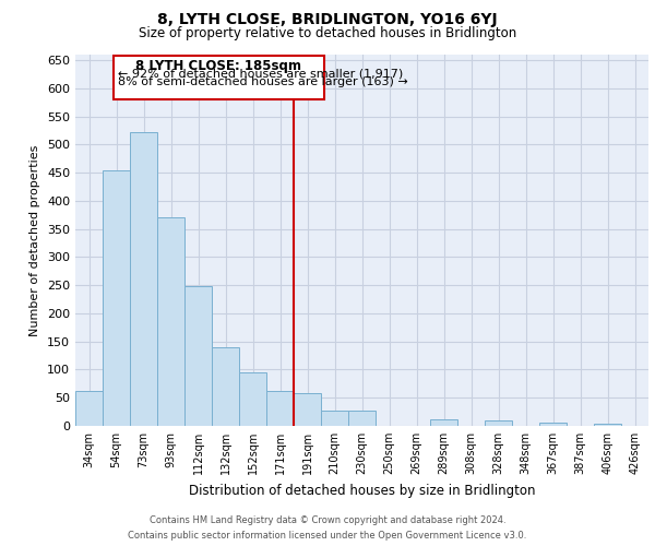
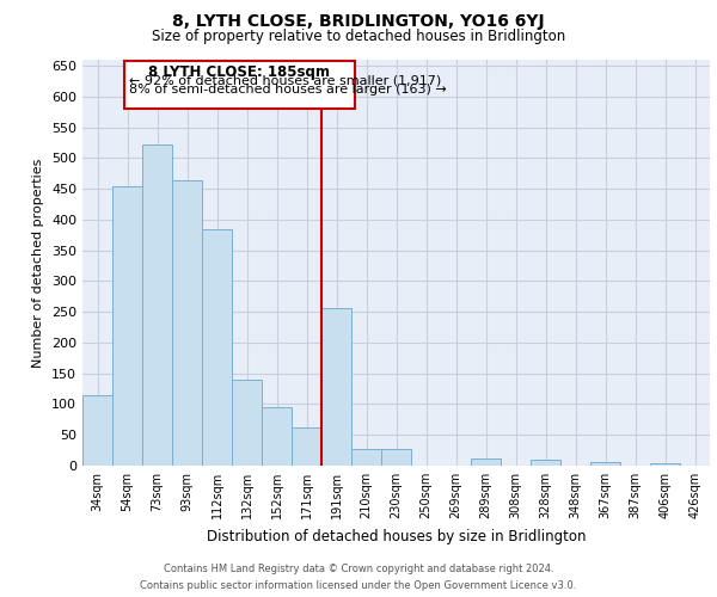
34sqm: 62 -> 114
93sqm: 370 -> 464
112sqm: 248 -> 384
191sqm: 58 -> 256
